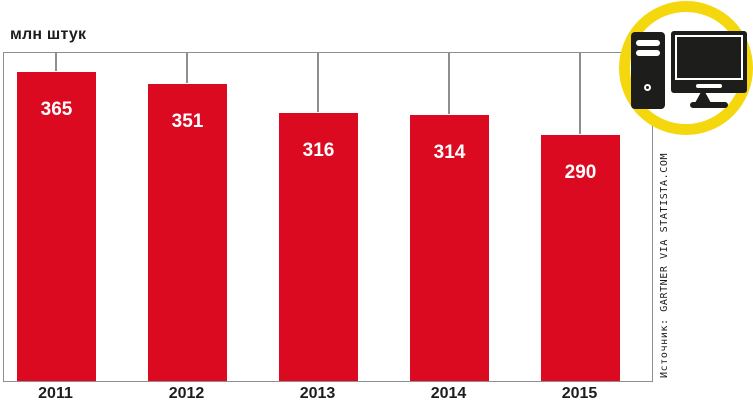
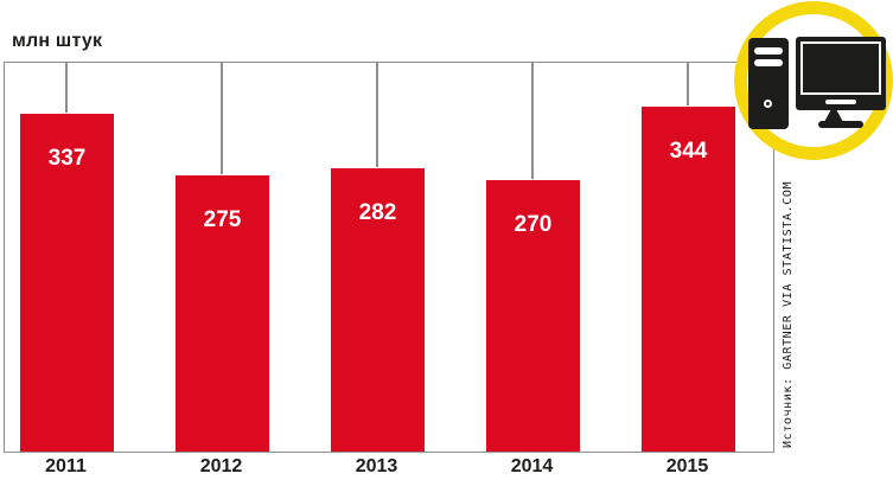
2011: 365 -> 337
2012: 351 -> 275
2013: 316 -> 282
2014: 314 -> 270
2015: 290 -> 344
